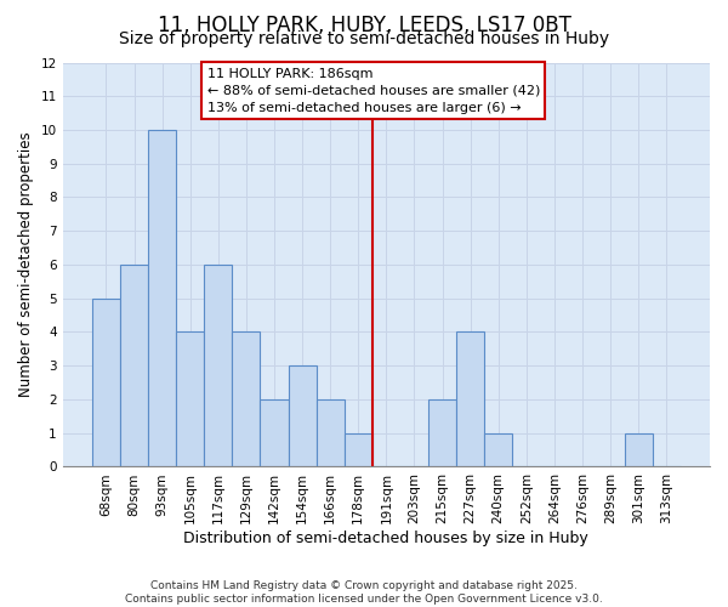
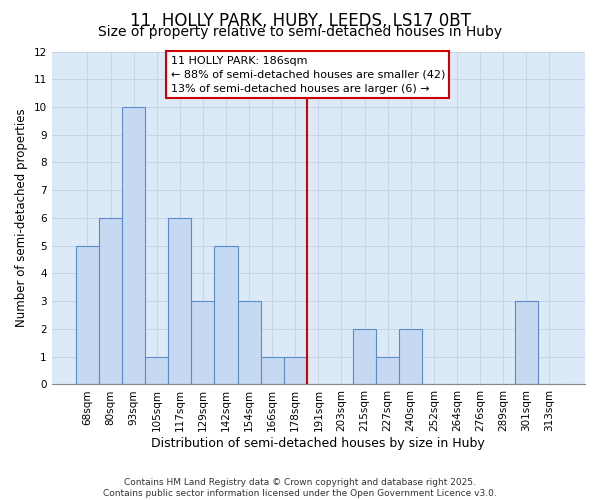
105sqm: 4 -> 1
129sqm: 4 -> 3
142sqm: 2 -> 5
166sqm: 2 -> 1
227sqm: 4 -> 1
240sqm: 1 -> 2
301sqm: 1 -> 3
